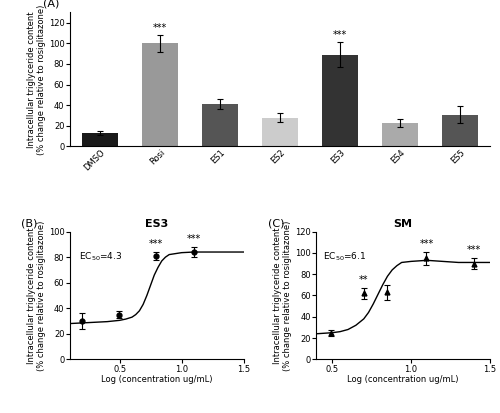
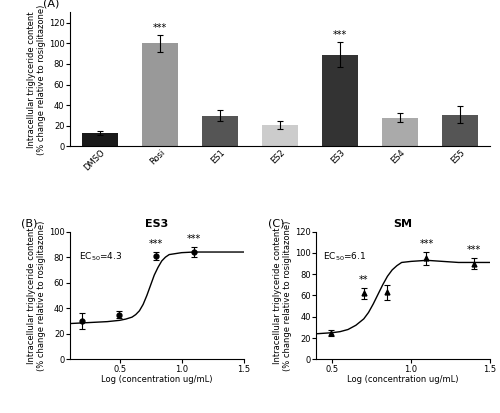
ES1: 41 -> 30
ES2: 28 -> 21
ES4: 23 -> 28
